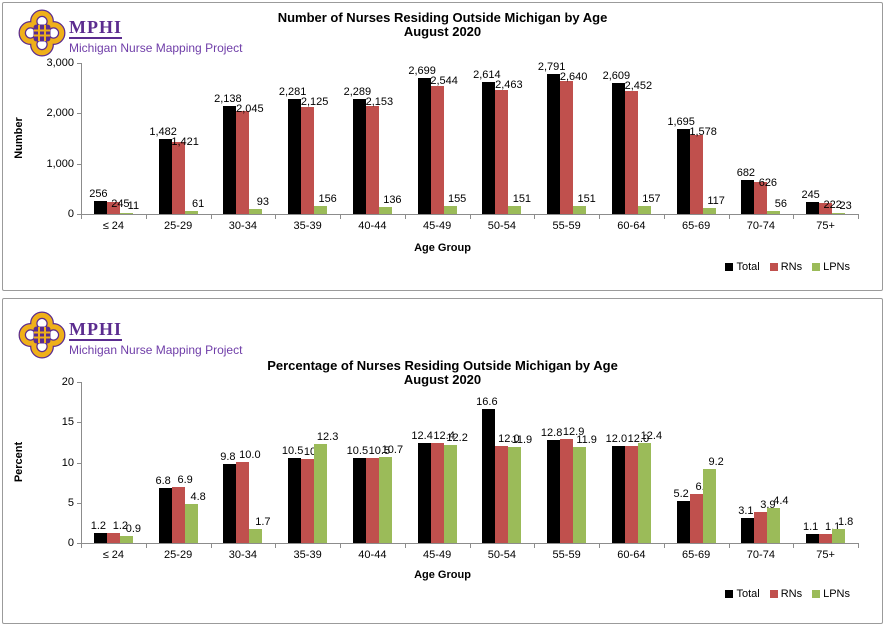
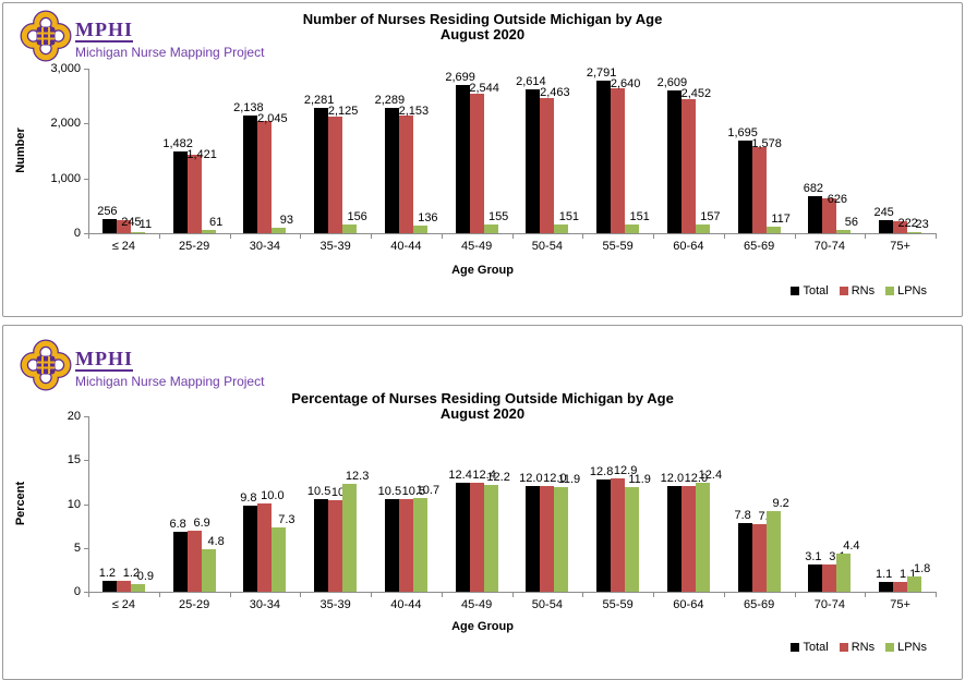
Percentage of Nurses Residing Outside Michigan by Age/LPNs/30-34: 1.7 -> 7.3
Percentage of Nurses Residing Outside Michigan by Age/Total/50-54: 16.6 -> 12.0
Percentage of Nurses Residing Outside Michigan by Age/Total/65-69: 5.2 -> 7.8
Percentage of Nurses Residing Outside Michigan by Age/RNs/65-69: 6.1 -> 7.7
Percentage of Nurses Residing Outside Michigan by Age/RNs/70-74: 3.9 -> 3.1
